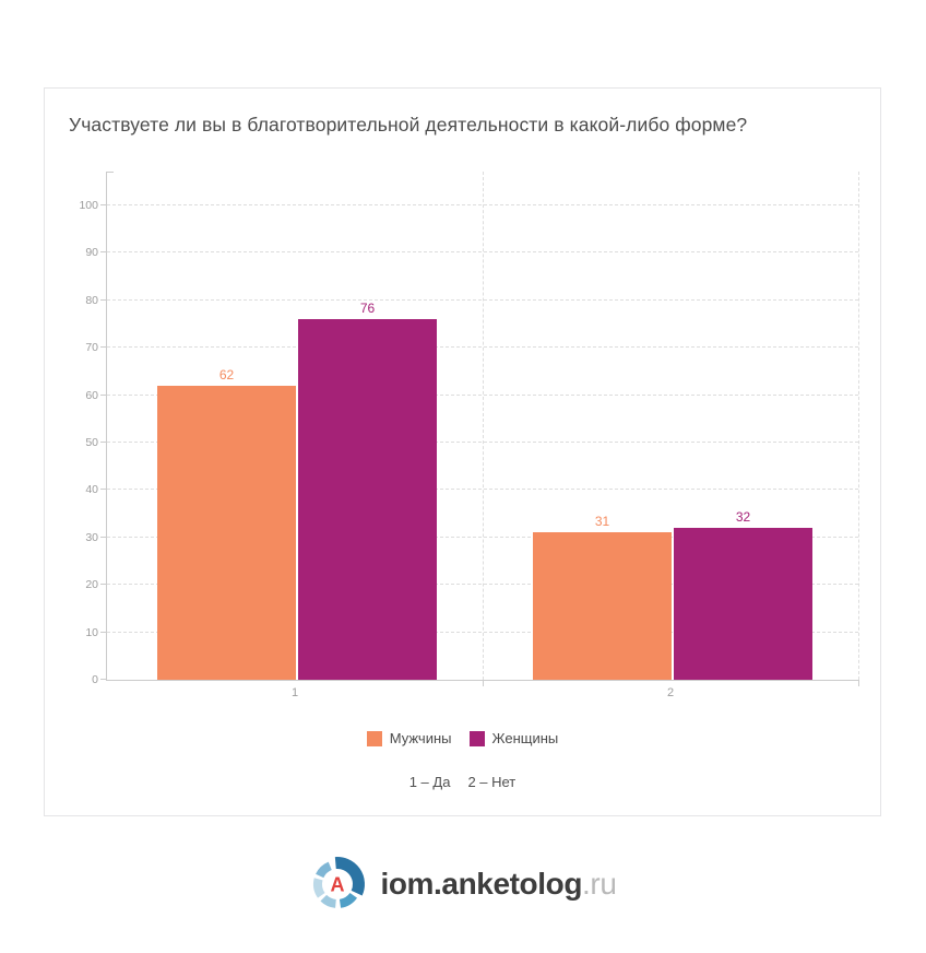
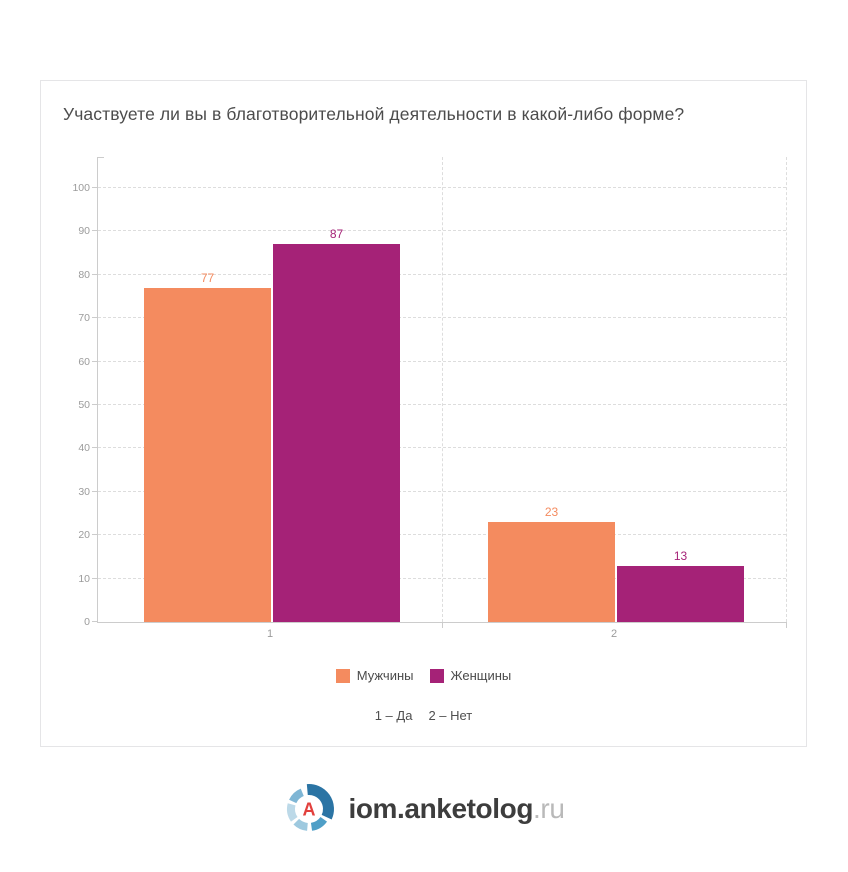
Мужчины/1: 62 -> 77
Женщины/1: 76 -> 87
Мужчины/2: 31 -> 23
Женщины/2: 32 -> 13
